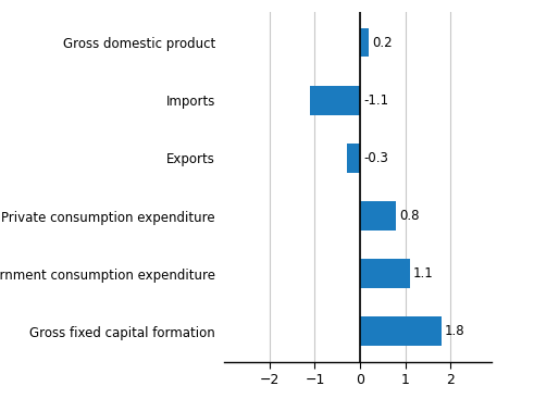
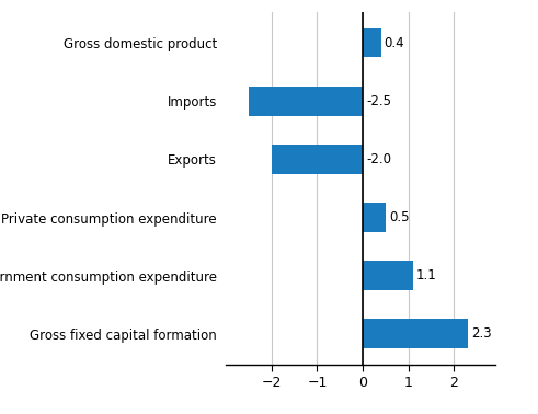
Gross domestic product: 0.2 -> 0.4
Imports: -1.1 -> -2.5
Exports: -0.3 -> -2.0
Private consumption expenditure: 0.8 -> 0.5
Gross fixed capital formation: 1.8 -> 2.3
